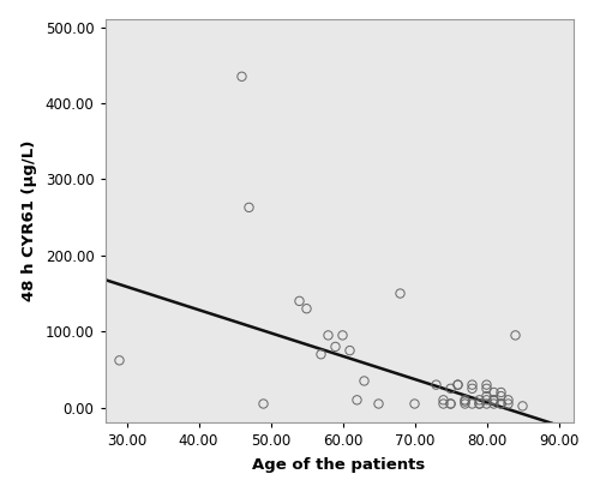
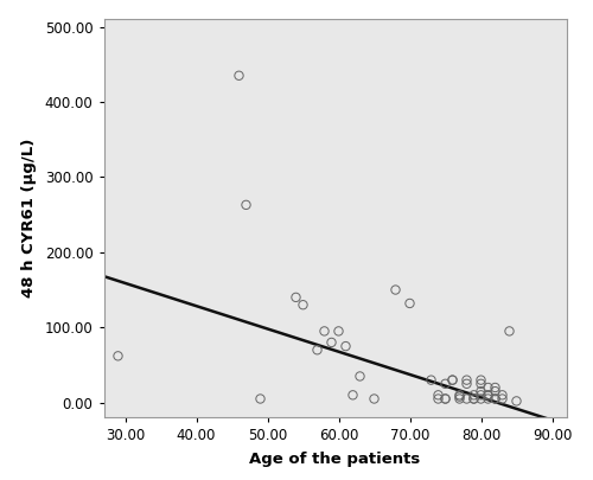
70.00: 5 -> 132
